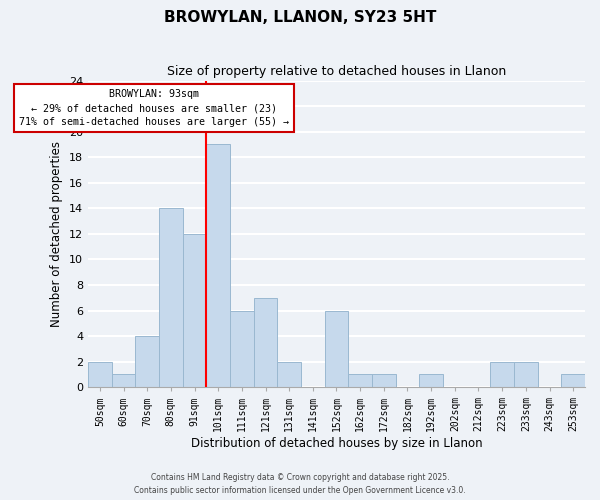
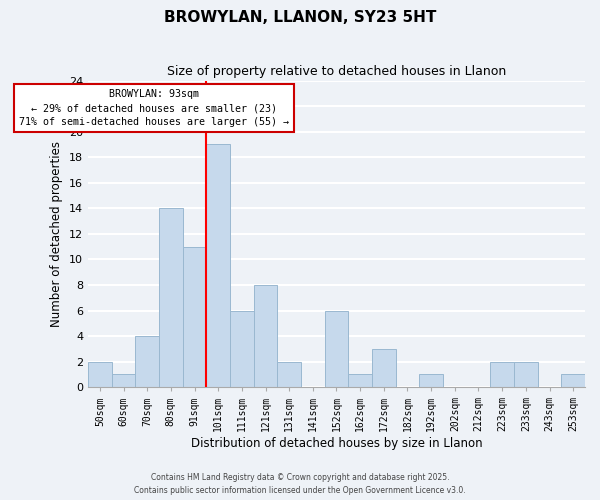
91sqm: 12 -> 11
121sqm: 7 -> 8
172sqm: 1 -> 3
